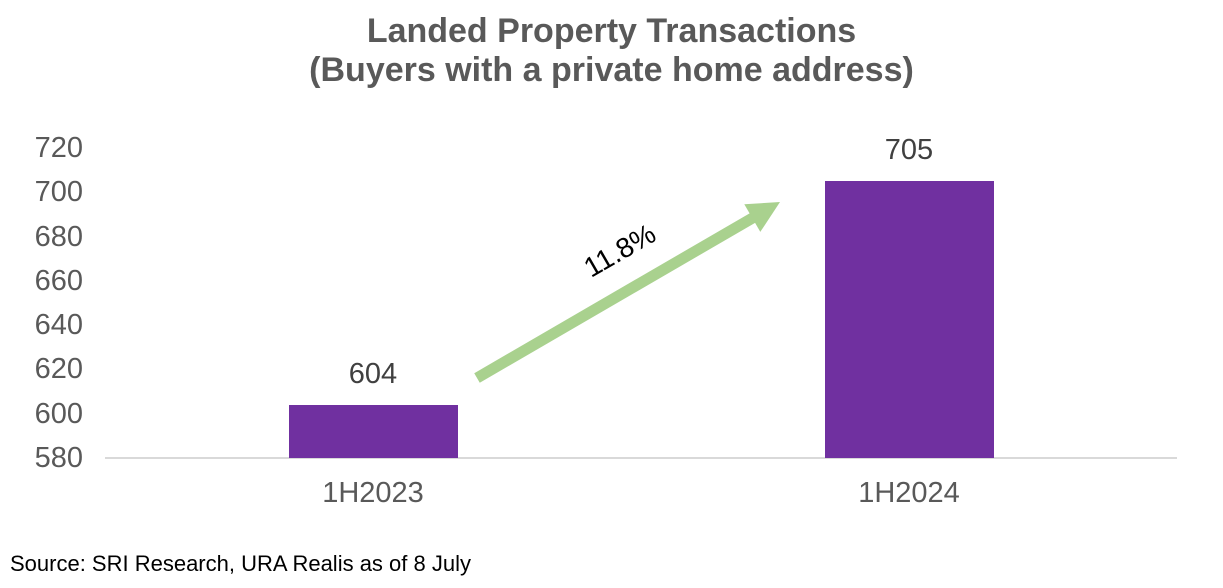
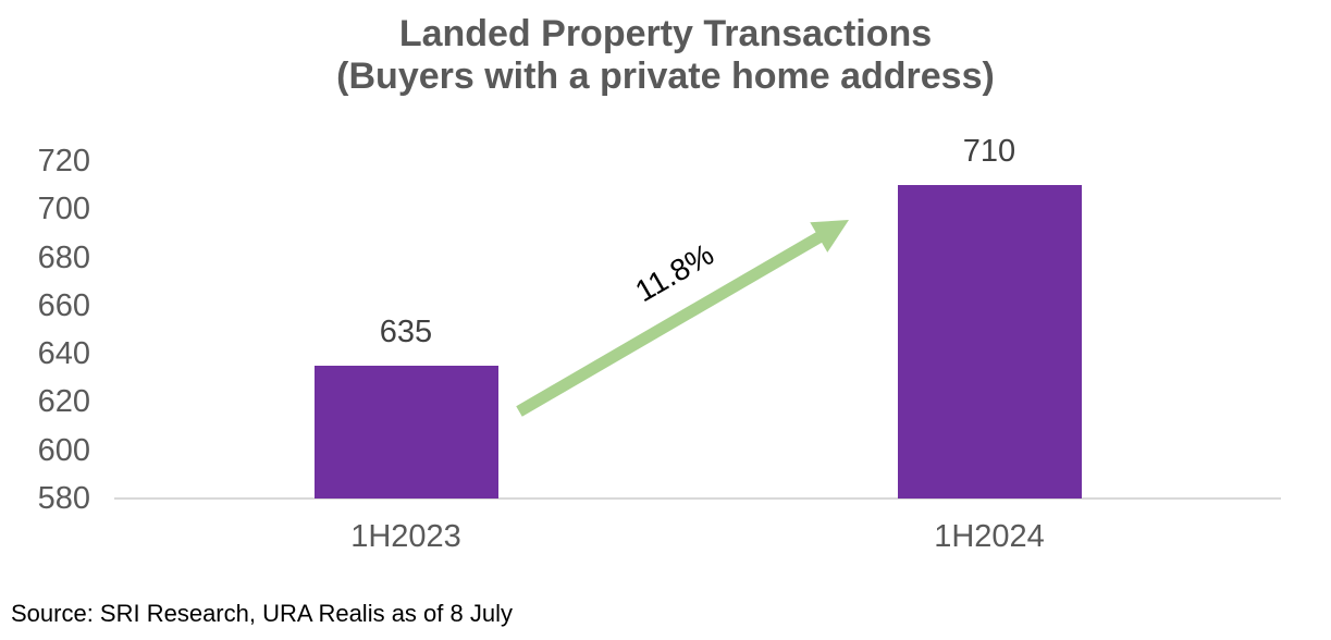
1H2023: 604 -> 635
1H2024: 705 -> 710
